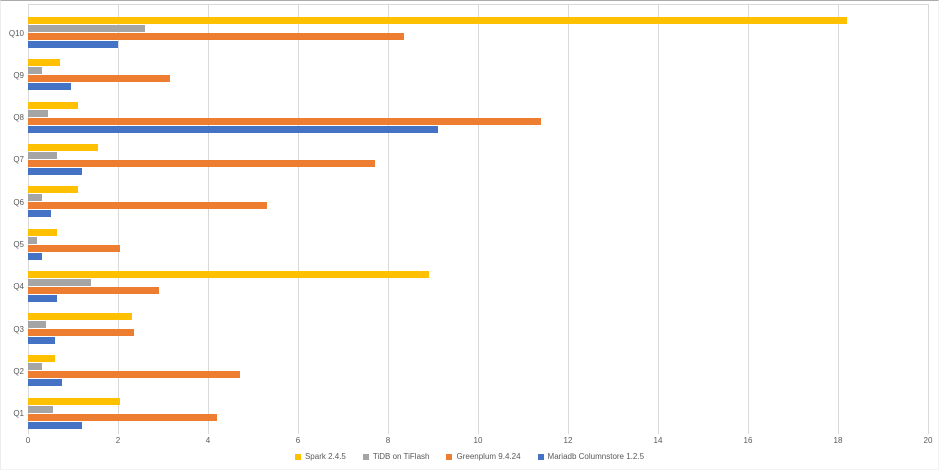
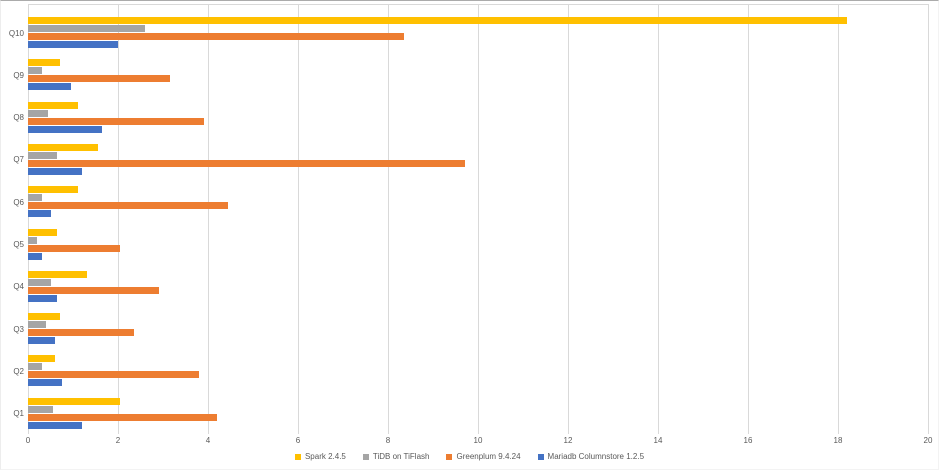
Greenplum 9.4.24/Q8: 11.4 -> 3.9
Mariadb Columnstore 1.2.5/Q8: 9.1 -> 1.6
Greenplum 9.4.24/Q7: 7.7 -> 9.7
Greenplum 9.4.24/Q6: 5.3 -> 4.5
Spark 2.4.5/Q4: 8.9 -> 1.3
TiDB on TiFlash/Q4: 1.4 -> 0.5
Spark 2.4.5/Q3: 2.3 -> 0.7
Greenplum 9.4.24/Q2: 4.7 -> 3.8
